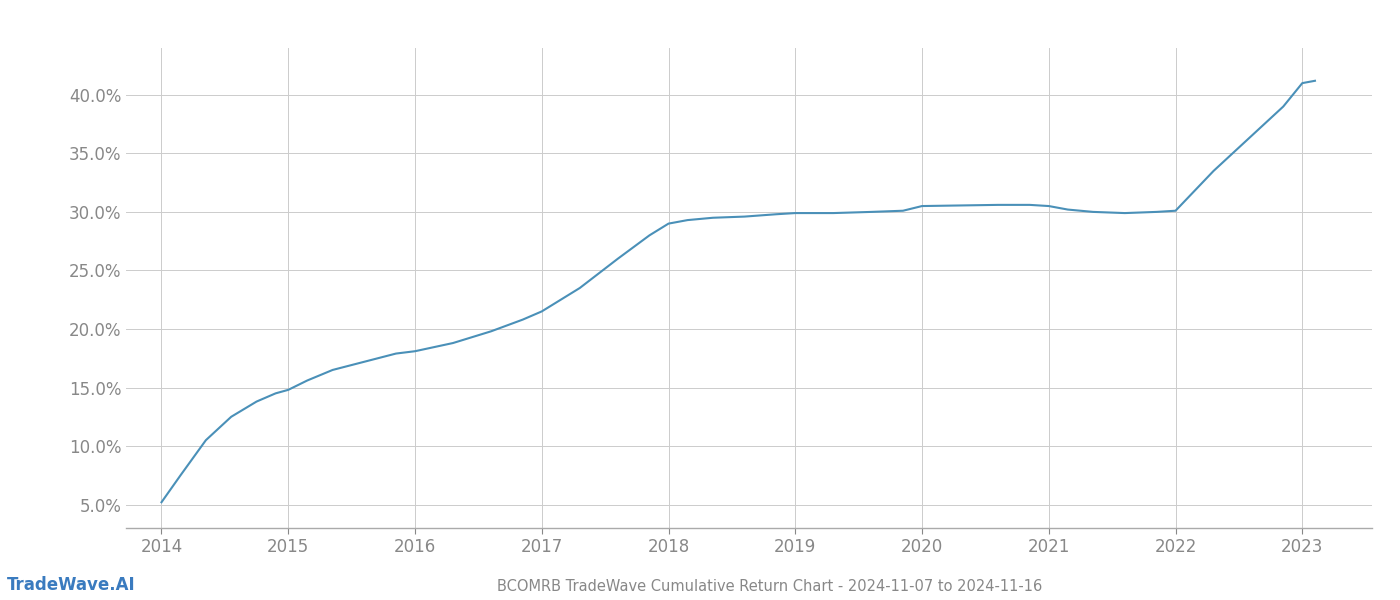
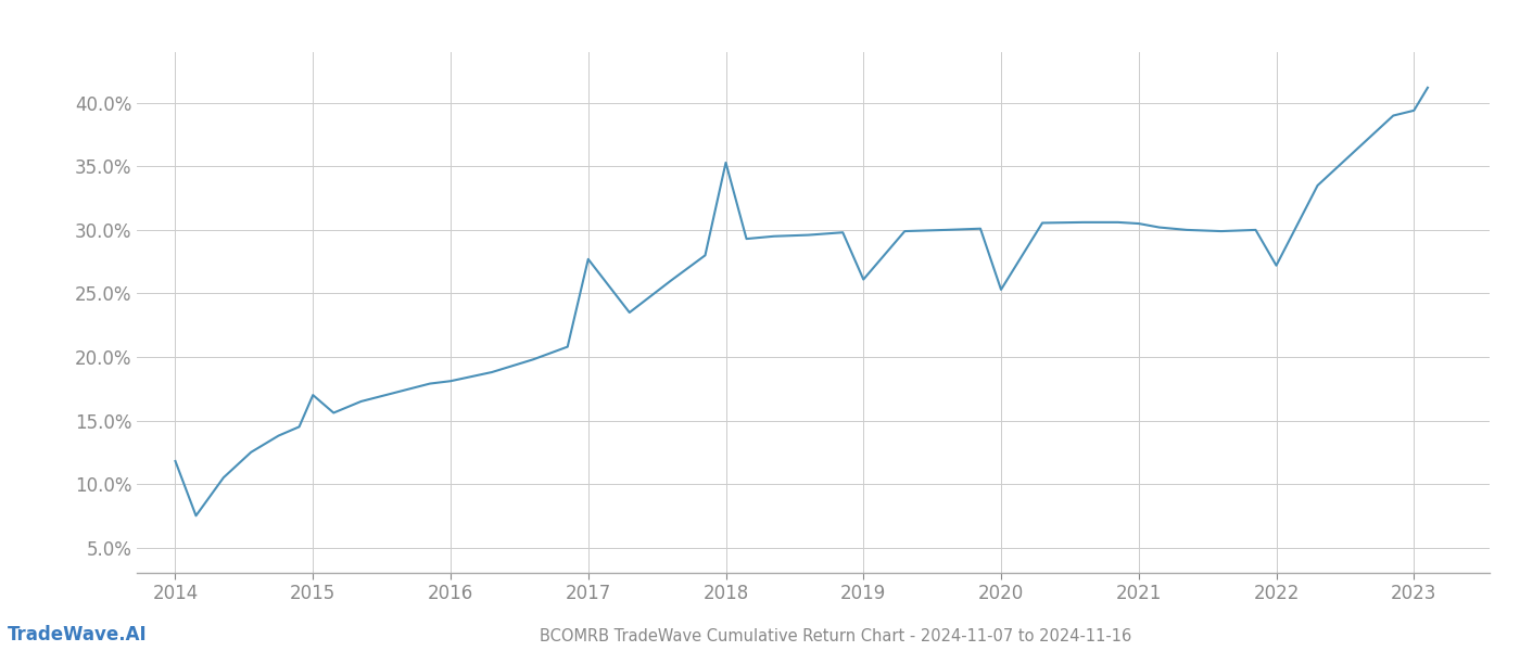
2014: 5.2% -> 11.8%
2015: 14.8% -> 17.0%
2017: 21.5% -> 27.7%
2018: 29.0% -> 35.3%
2019: 29.9% -> 26.1%
2020: 30.5% -> 25.3%
2022: 30.1% -> 27.2%
2023: 41.0% -> 39.4%
